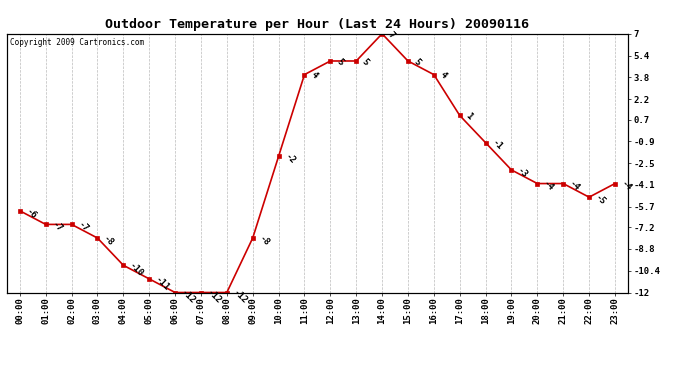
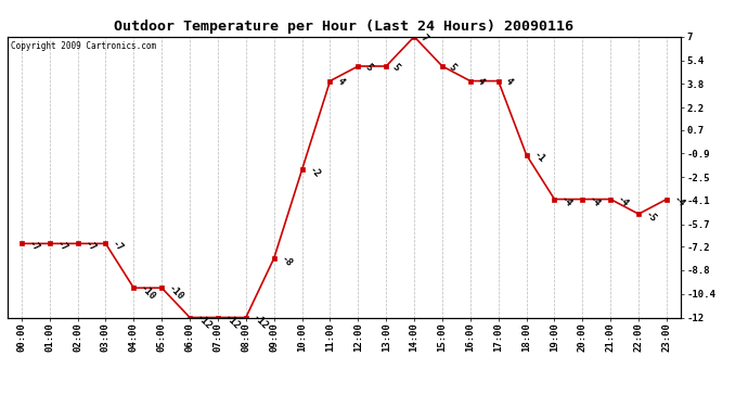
00:00: -6 -> -7
03:00: -8 -> -7
05:00: -11 -> -10
17:00: 1 -> 4
19:00: -3 -> -4
